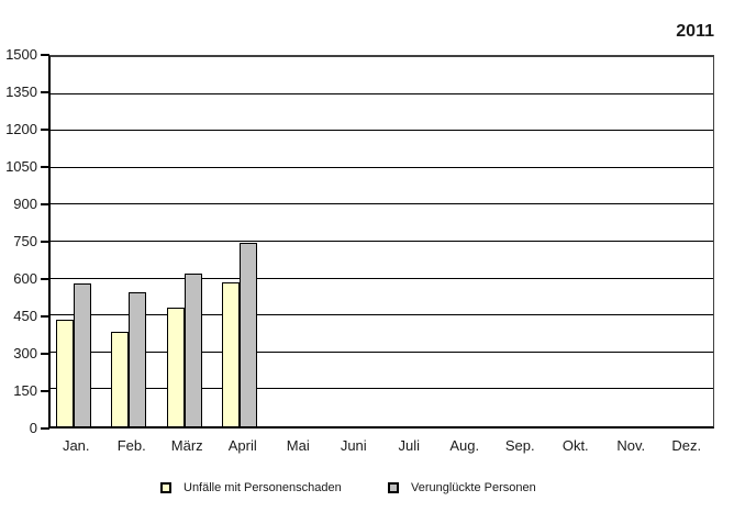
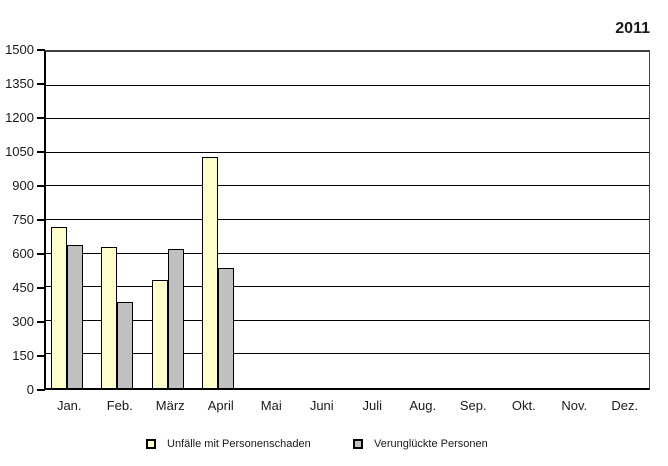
Unfälle mit Personenschaden/Jan.: 430 -> 710
Verunglückte Personen/Jan.: 580 -> 630
Unfälle mit Personenschaden/Feb.: 380 -> 620
Verunglückte Personen/Feb.: 540 -> 380
Unfälle mit Personenschaden/April: 580 -> 1020
Verunglückte Personen/April: 740 -> 530
